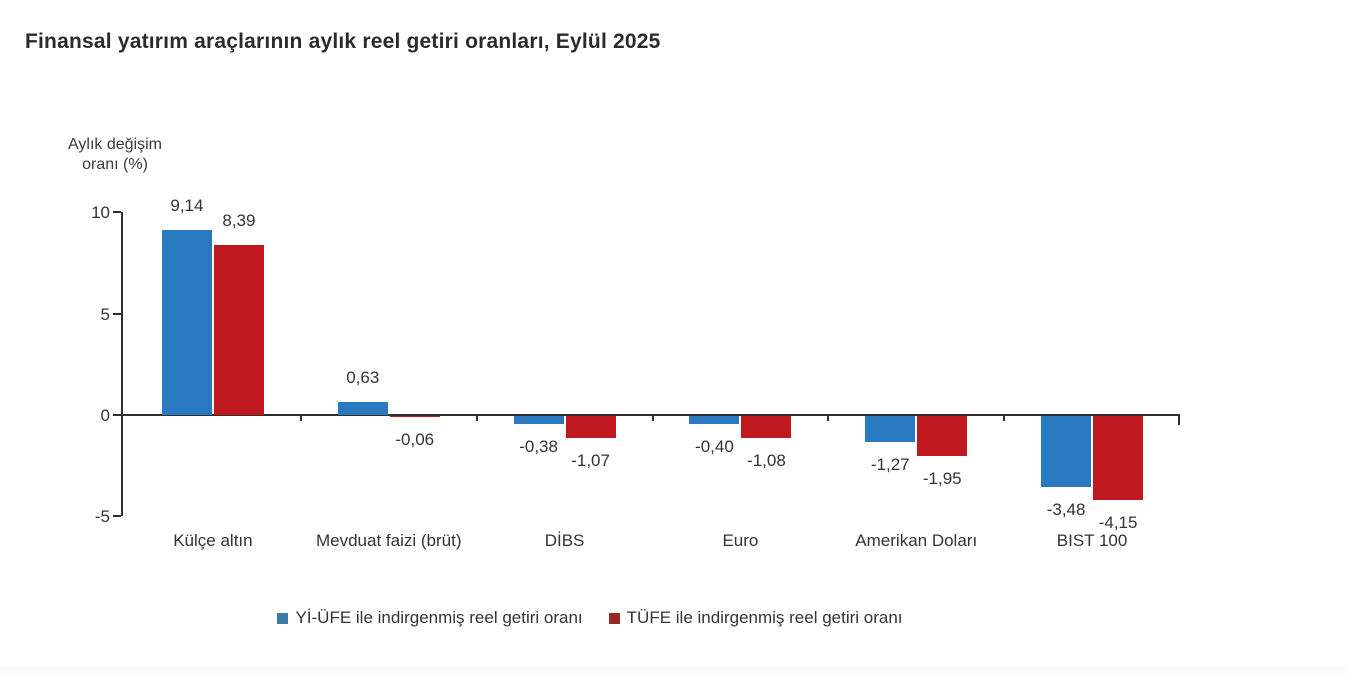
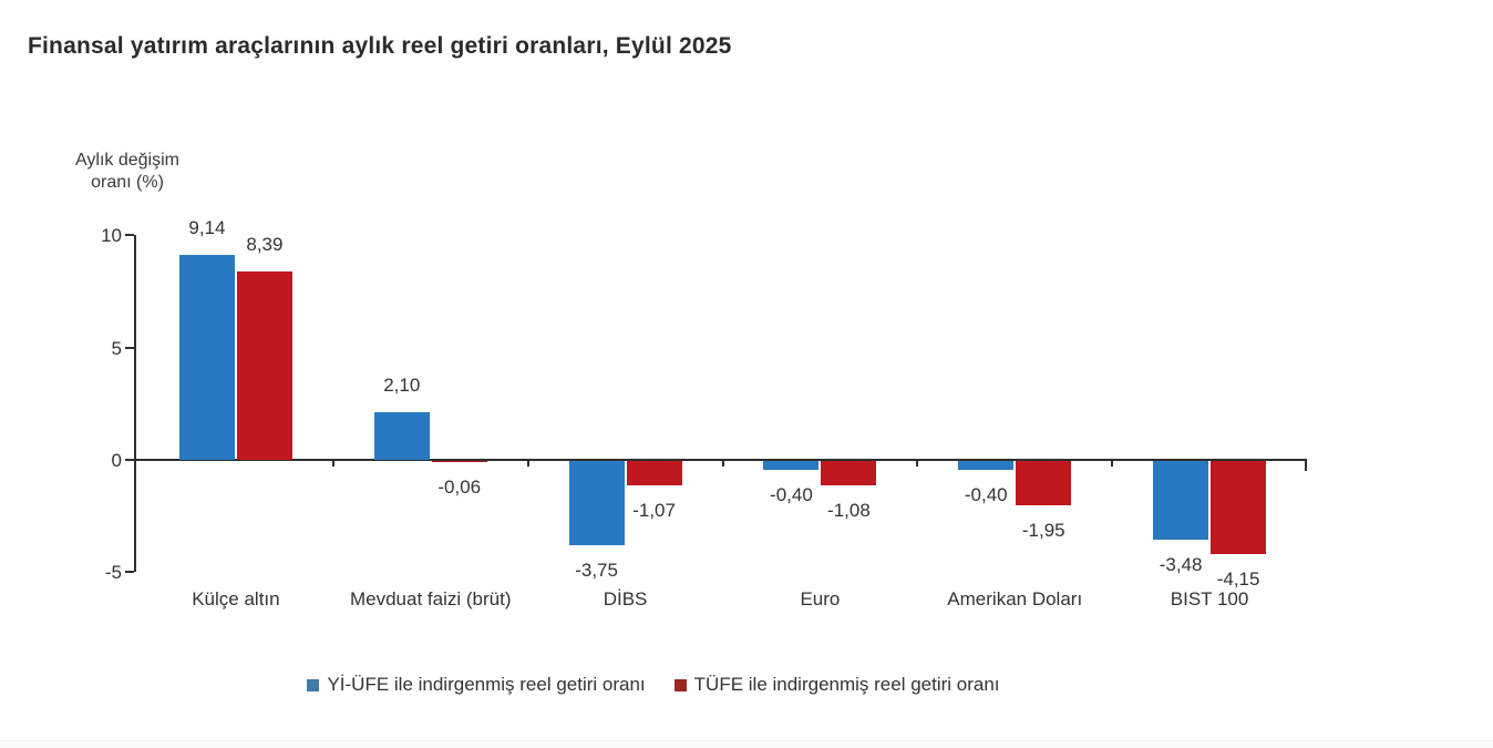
Yİ-ÜFE ile indirgenmiş reel getiri oranı/Mevduat faizi (brüt): 0,63 -> 2,10
Yİ-ÜFE ile indirgenmiş reel getiri oranı/DİBS: -0,38 -> -3,75
Yİ-ÜFE ile indirgenmiş reel getiri oranı/Amerikan Doları: -1,27 -> -0,40
